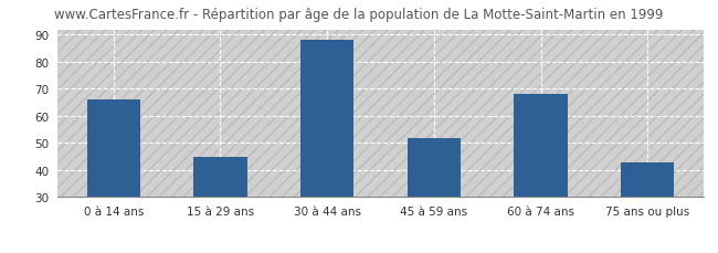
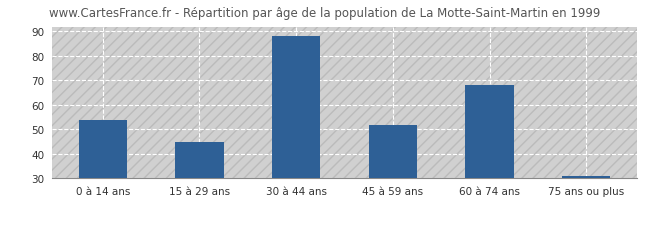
0 à 14 ans: 66 -> 54
75 ans ou plus: 43 -> 31
